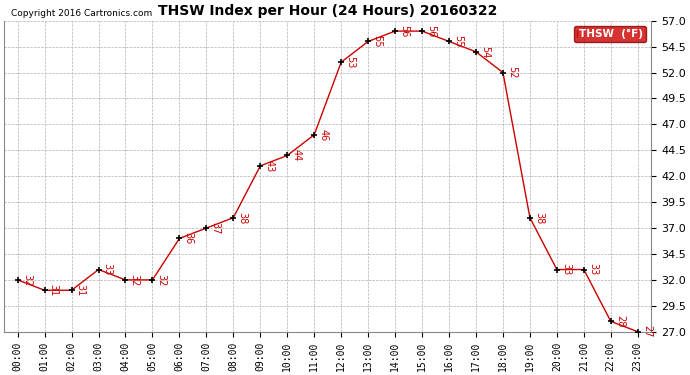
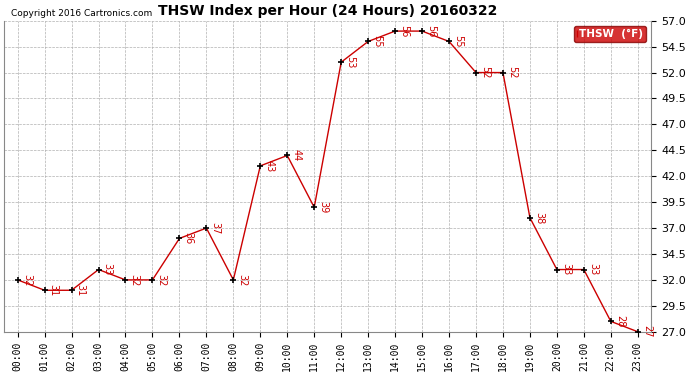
08:00: 38 -> 32
11:00: 46 -> 39
17:00: 54 -> 52
